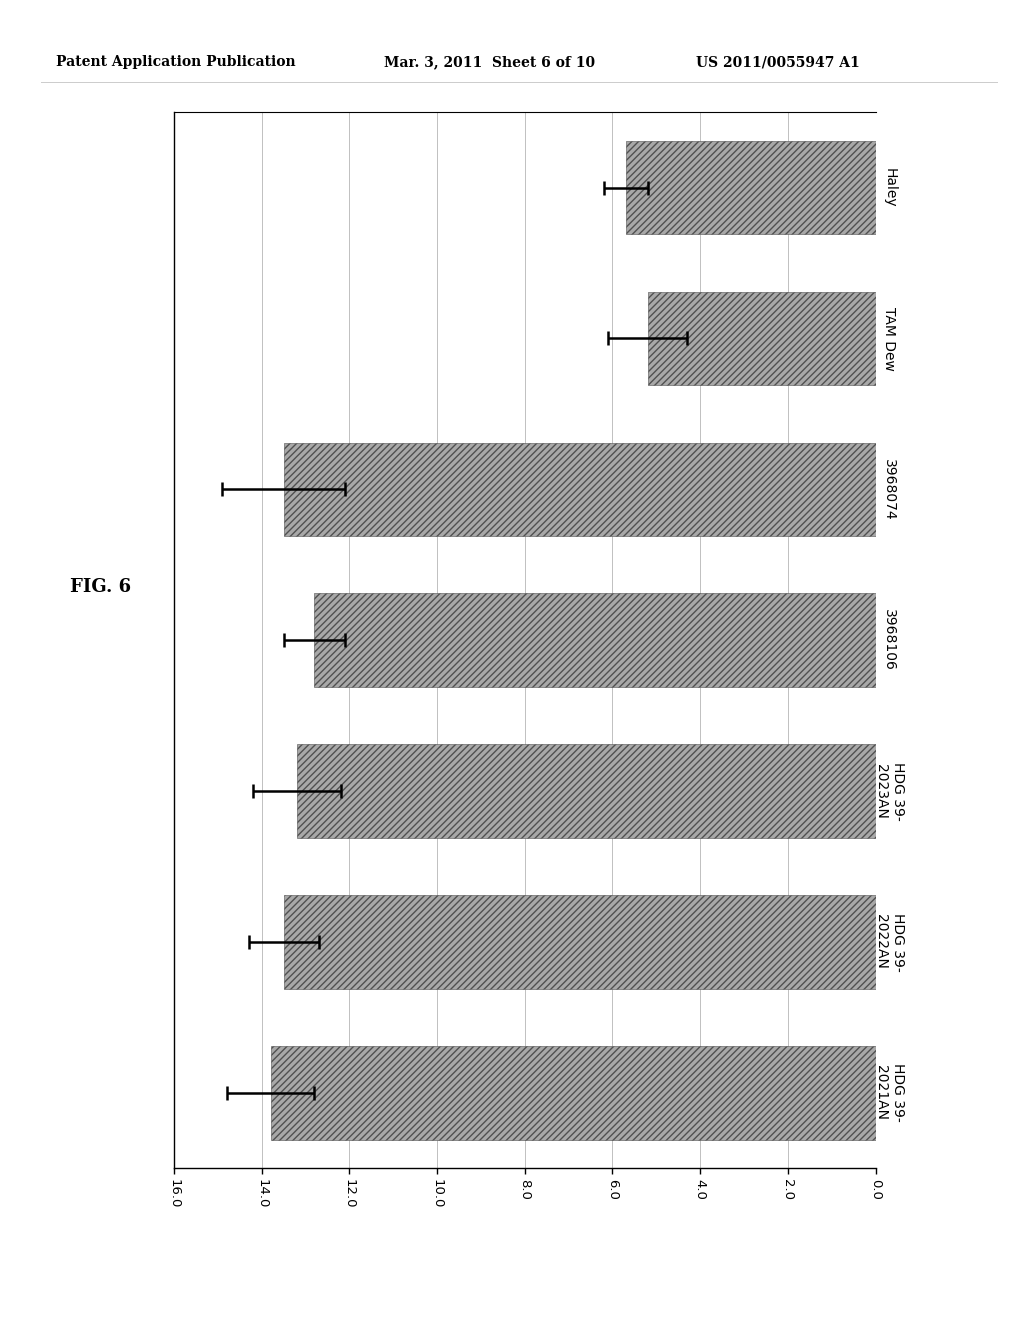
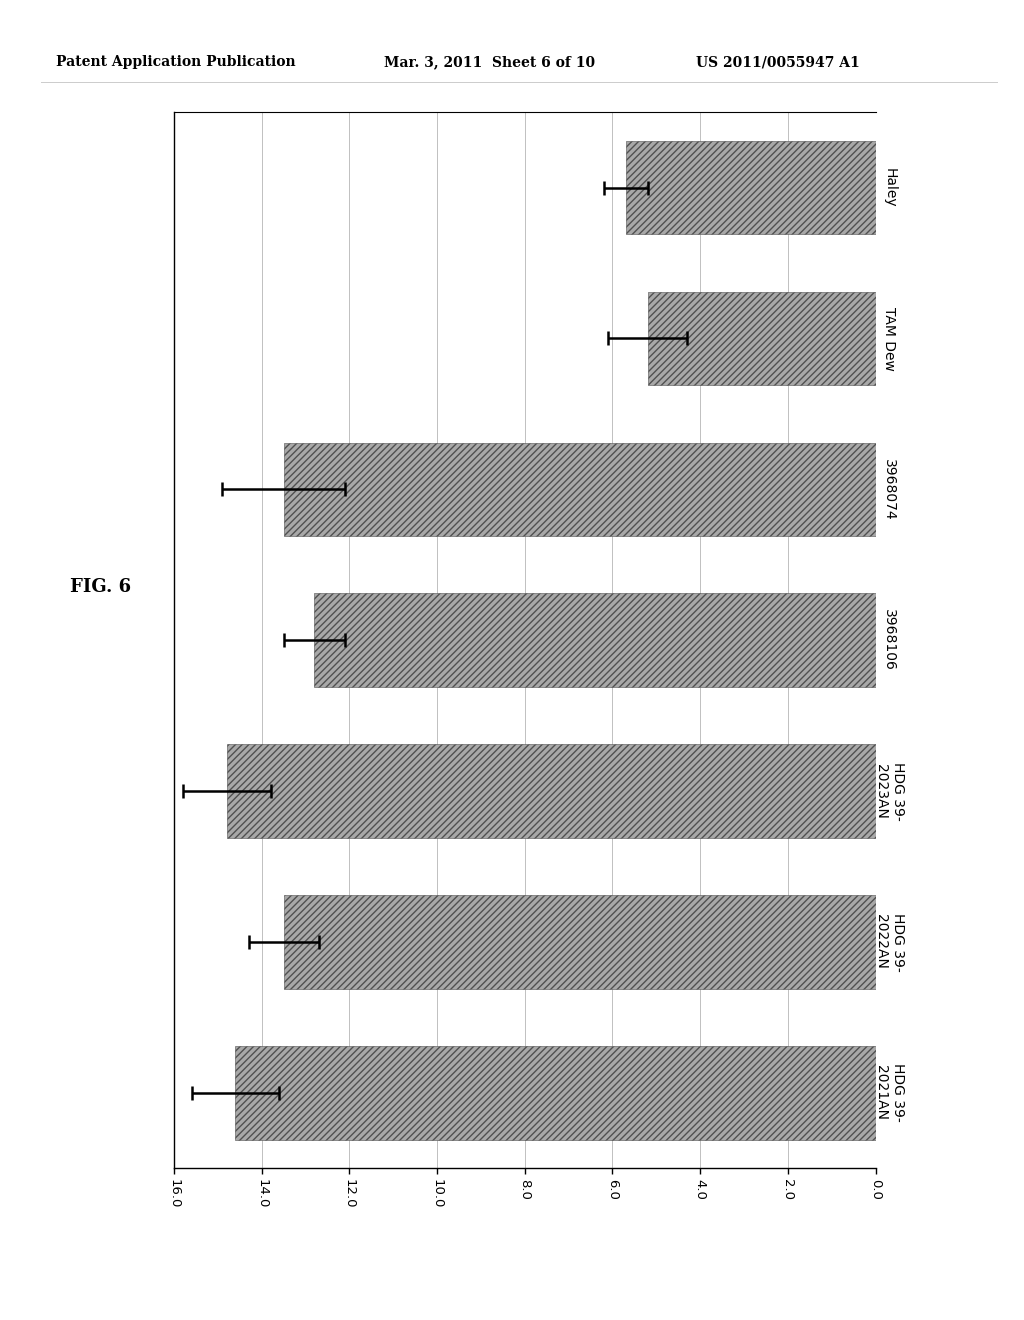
HDG 39- 2023AN: 13.2 -> 14.8
HDG 39- 2021AN: 13.8 -> 14.6
